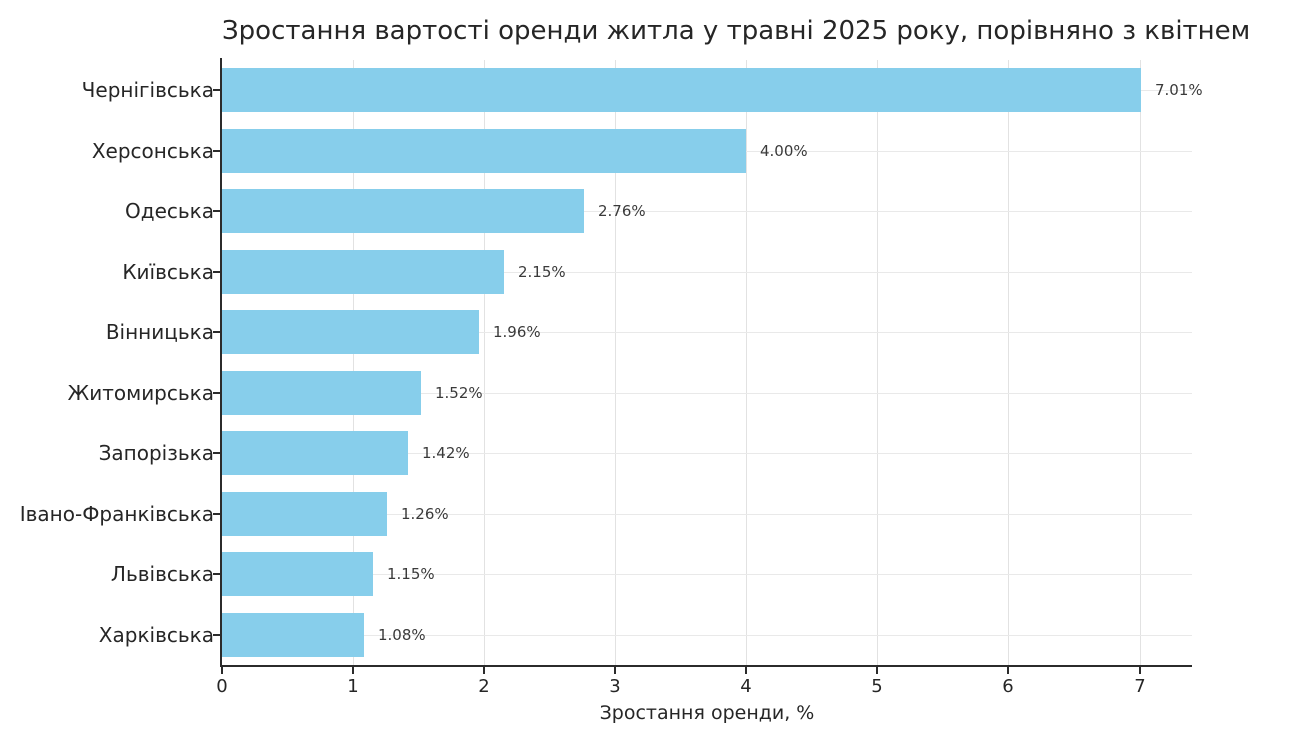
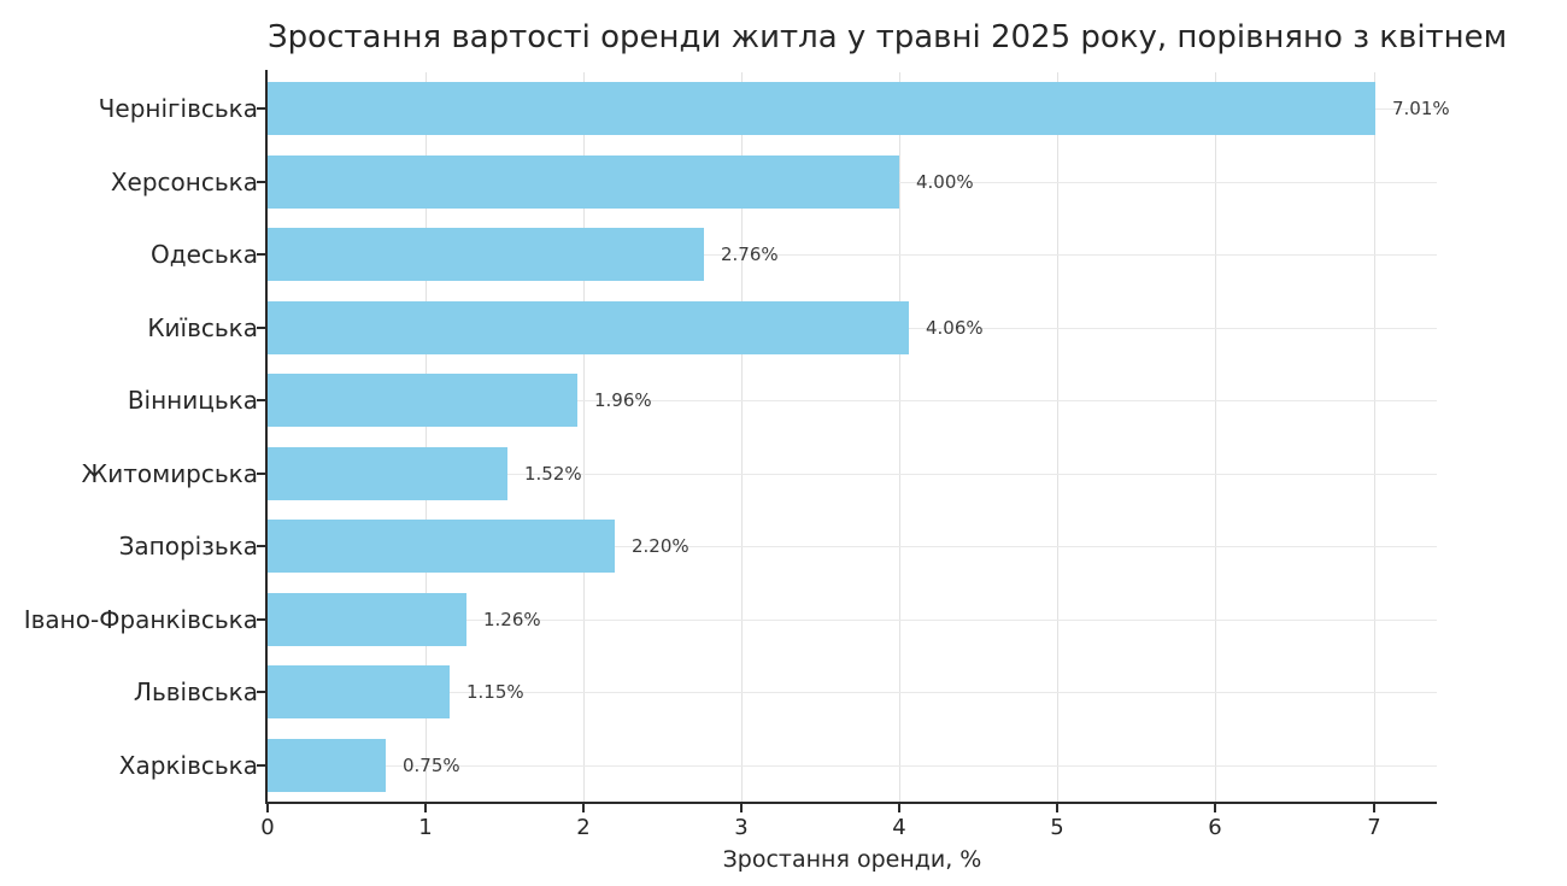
Київська: 2.15% -> 4.06%
Запорізька: 1.42% -> 2.20%
Харківська: 1.08% -> 0.75%
